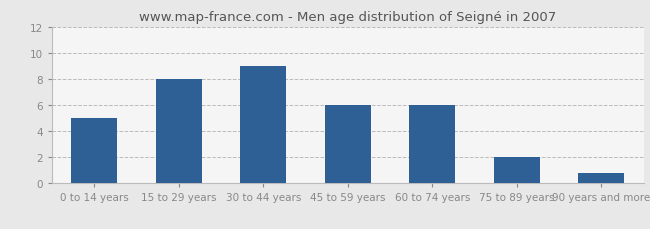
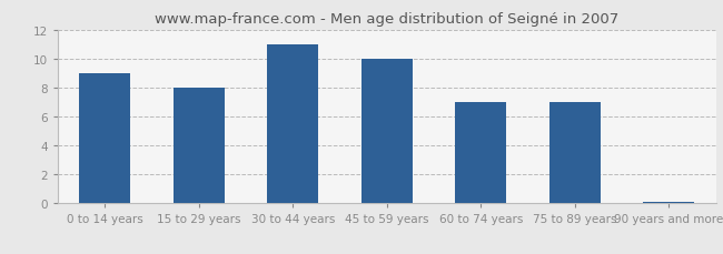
0 to 14 years: 5.0 -> 9.0
30 to 44 years: 9.0 -> 11.0
45 to 59 years: 6.0 -> 10.0
60 to 74 years: 6.0 -> 7.0
75 to 89 years: 2.0 -> 7.0
90 years and more: 0.8 -> 0.1
